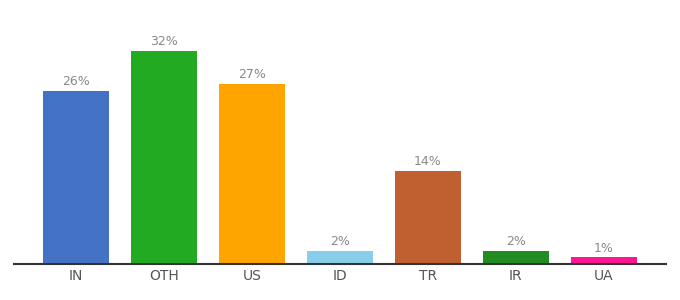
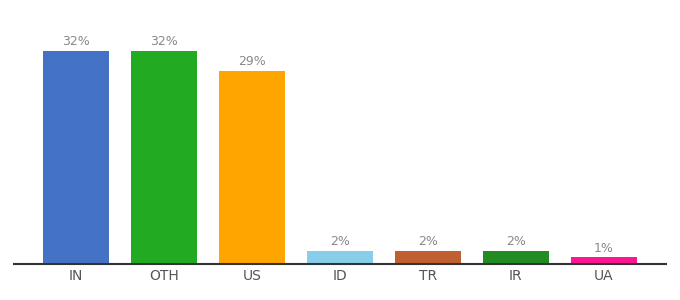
IN: 26% -> 32%
US: 27% -> 29%
TR: 14% -> 2%
